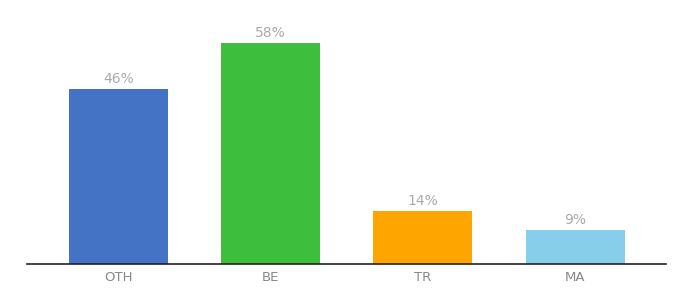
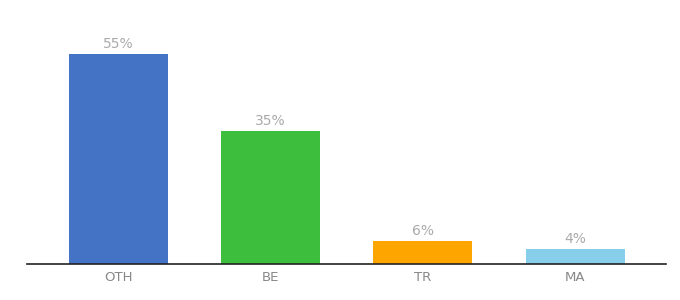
OTH: 46% -> 55%
BE: 58% -> 35%
TR: 14% -> 6%
MA: 9% -> 4%
